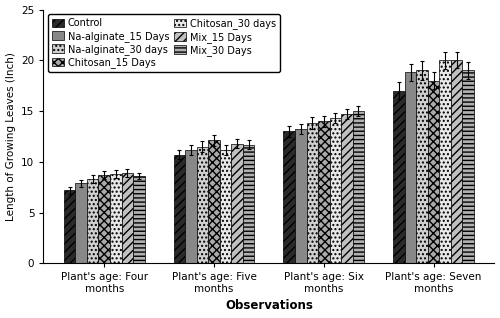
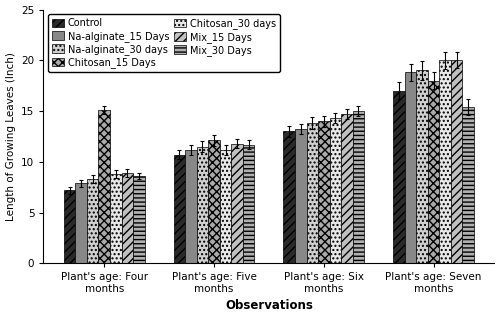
Chitosan_15 Days/Plant's age: Four months: 8.7 -> 15.1
Mix_30 Days/Plant's age: Seven months: 19.0 -> 15.4
